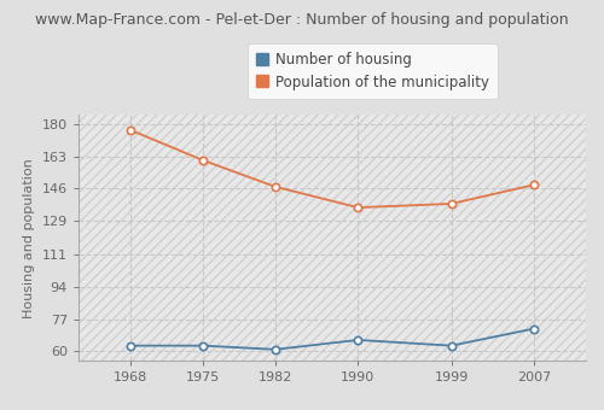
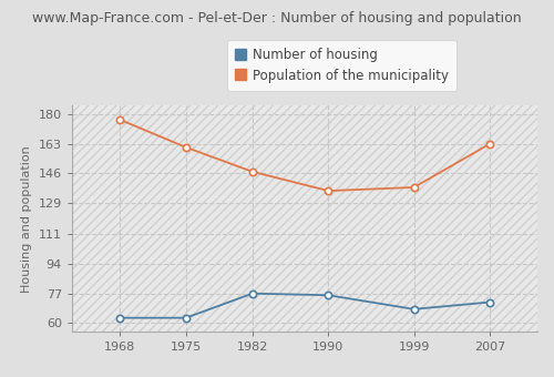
Number of housing/1982: 61 -> 77
Number of housing/1990: 66 -> 76
Number of housing/1999: 63 -> 68
Population of the municipality/2007: 148 -> 163
